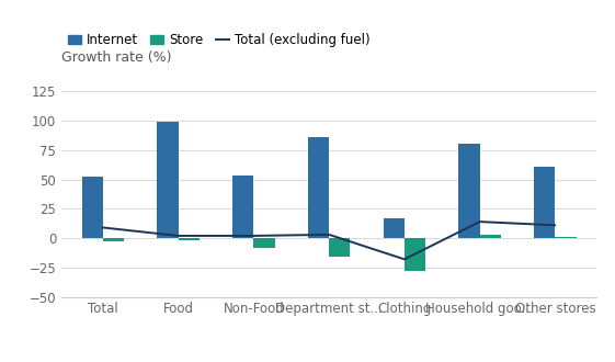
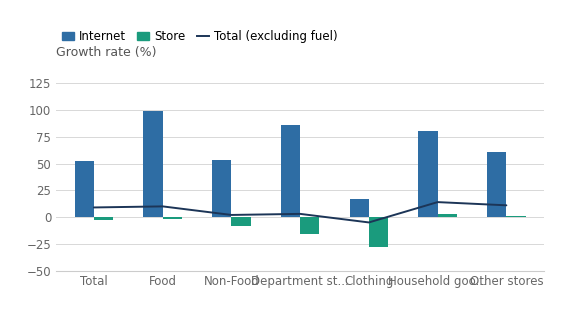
Total (excluding fuel)/Food: 2 -> 10
Total (excluding fuel)/Clothing: -18 -> -5
